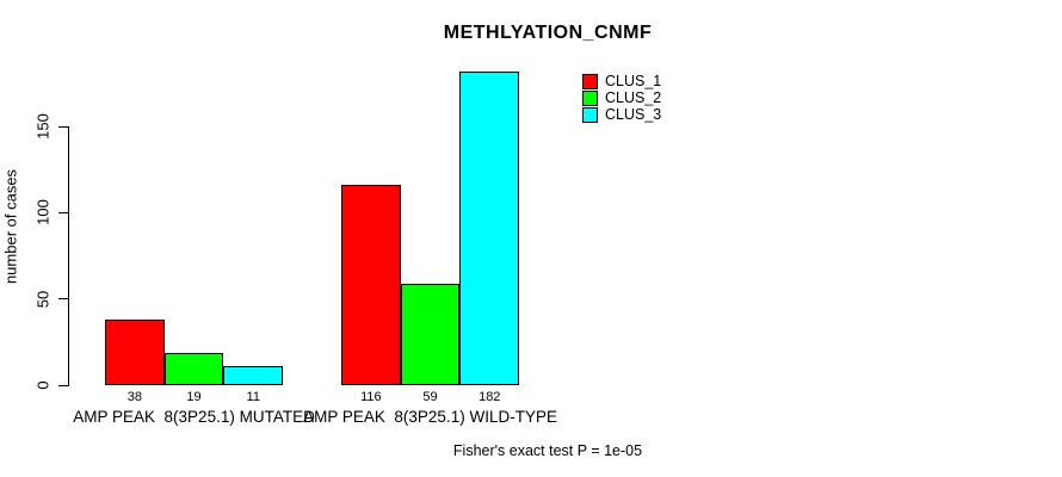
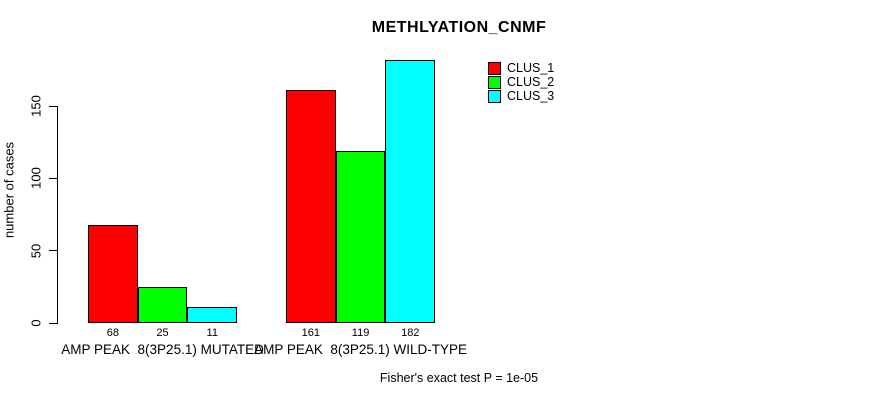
CLUS_1/AMP PEAK 8(3P25.1) MUTATED: 38 -> 68
CLUS_2/AMP PEAK 8(3P25.1) MUTATED: 19 -> 25
CLUS_1/AMP PEAK 8(3P25.1) WILD-TYPE: 116 -> 161
CLUS_2/AMP PEAK 8(3P25.1) WILD-TYPE: 59 -> 119
